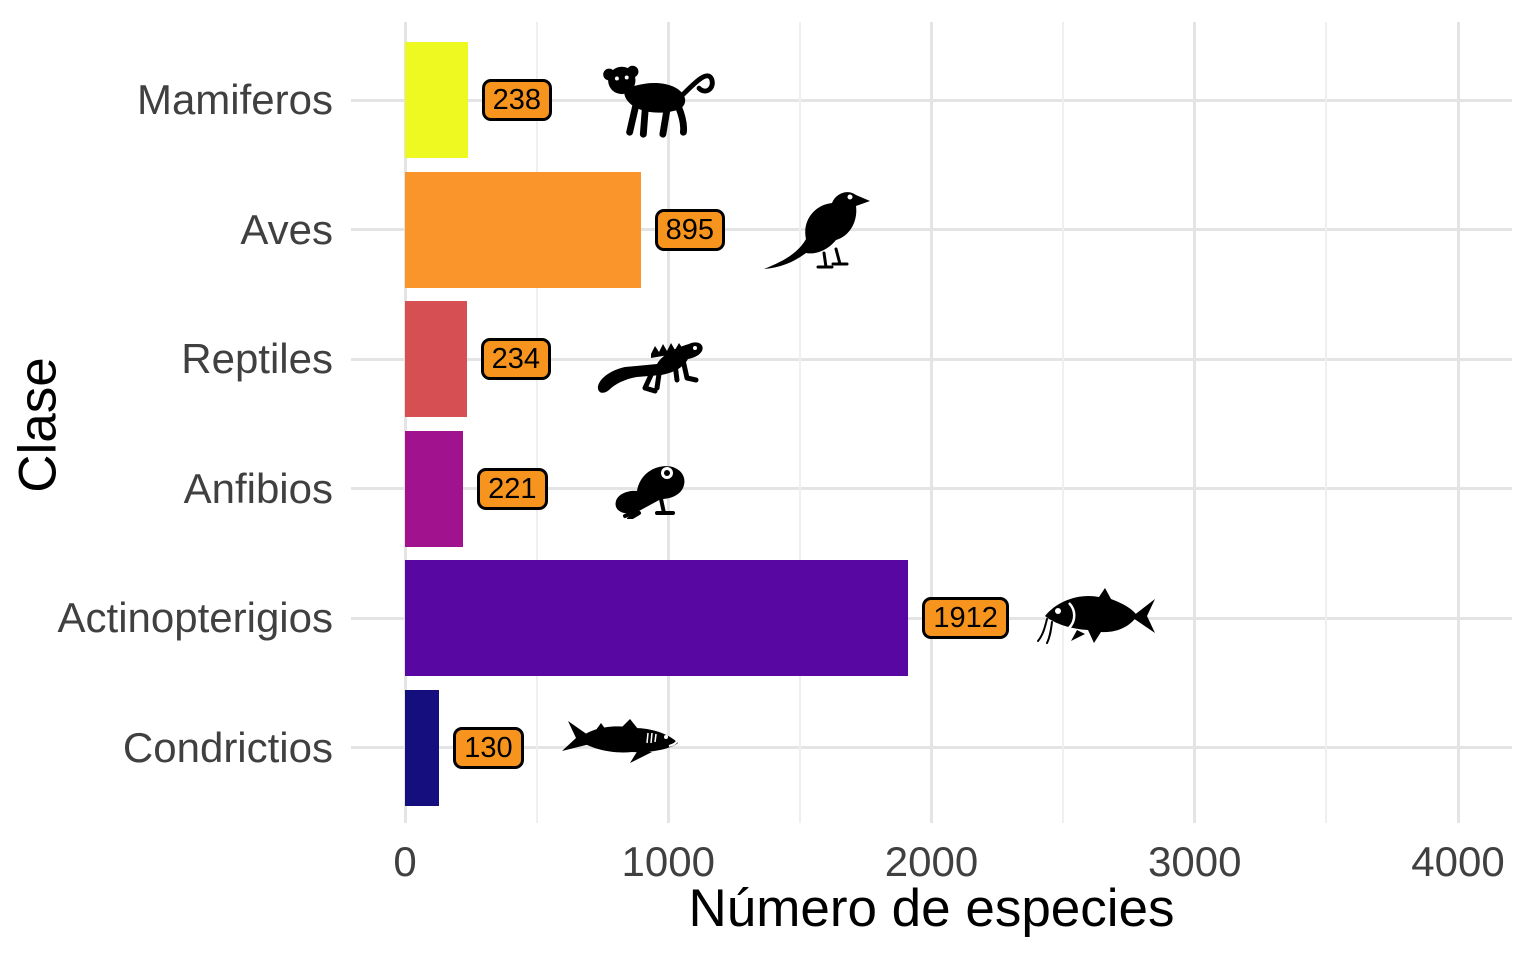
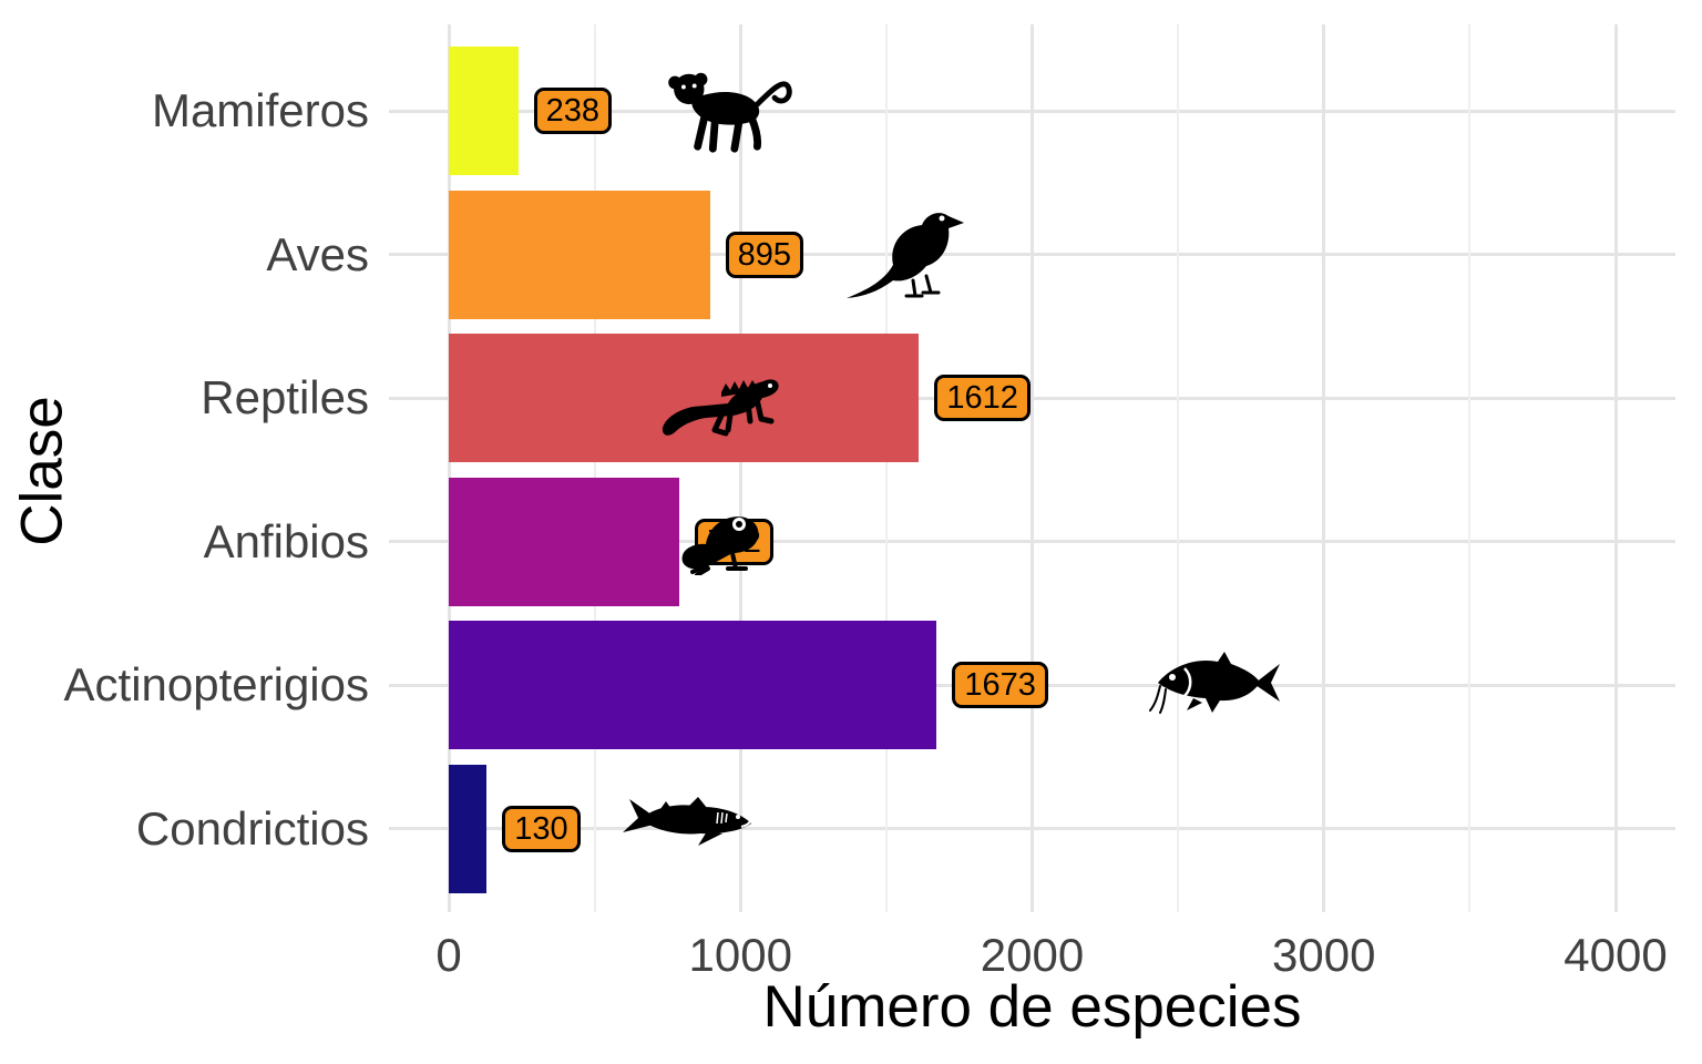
Reptiles: 234 -> 1612
Anfibios: 221 -> 792
Actinopterigios: 1912 -> 1673
